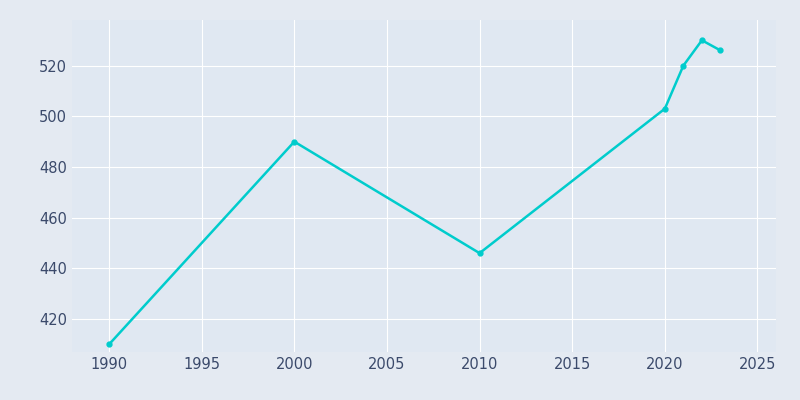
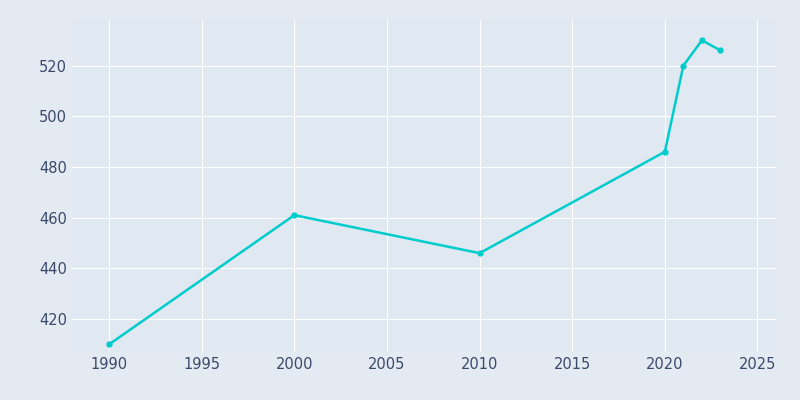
2000: 490 -> 461
2020: 503 -> 486
